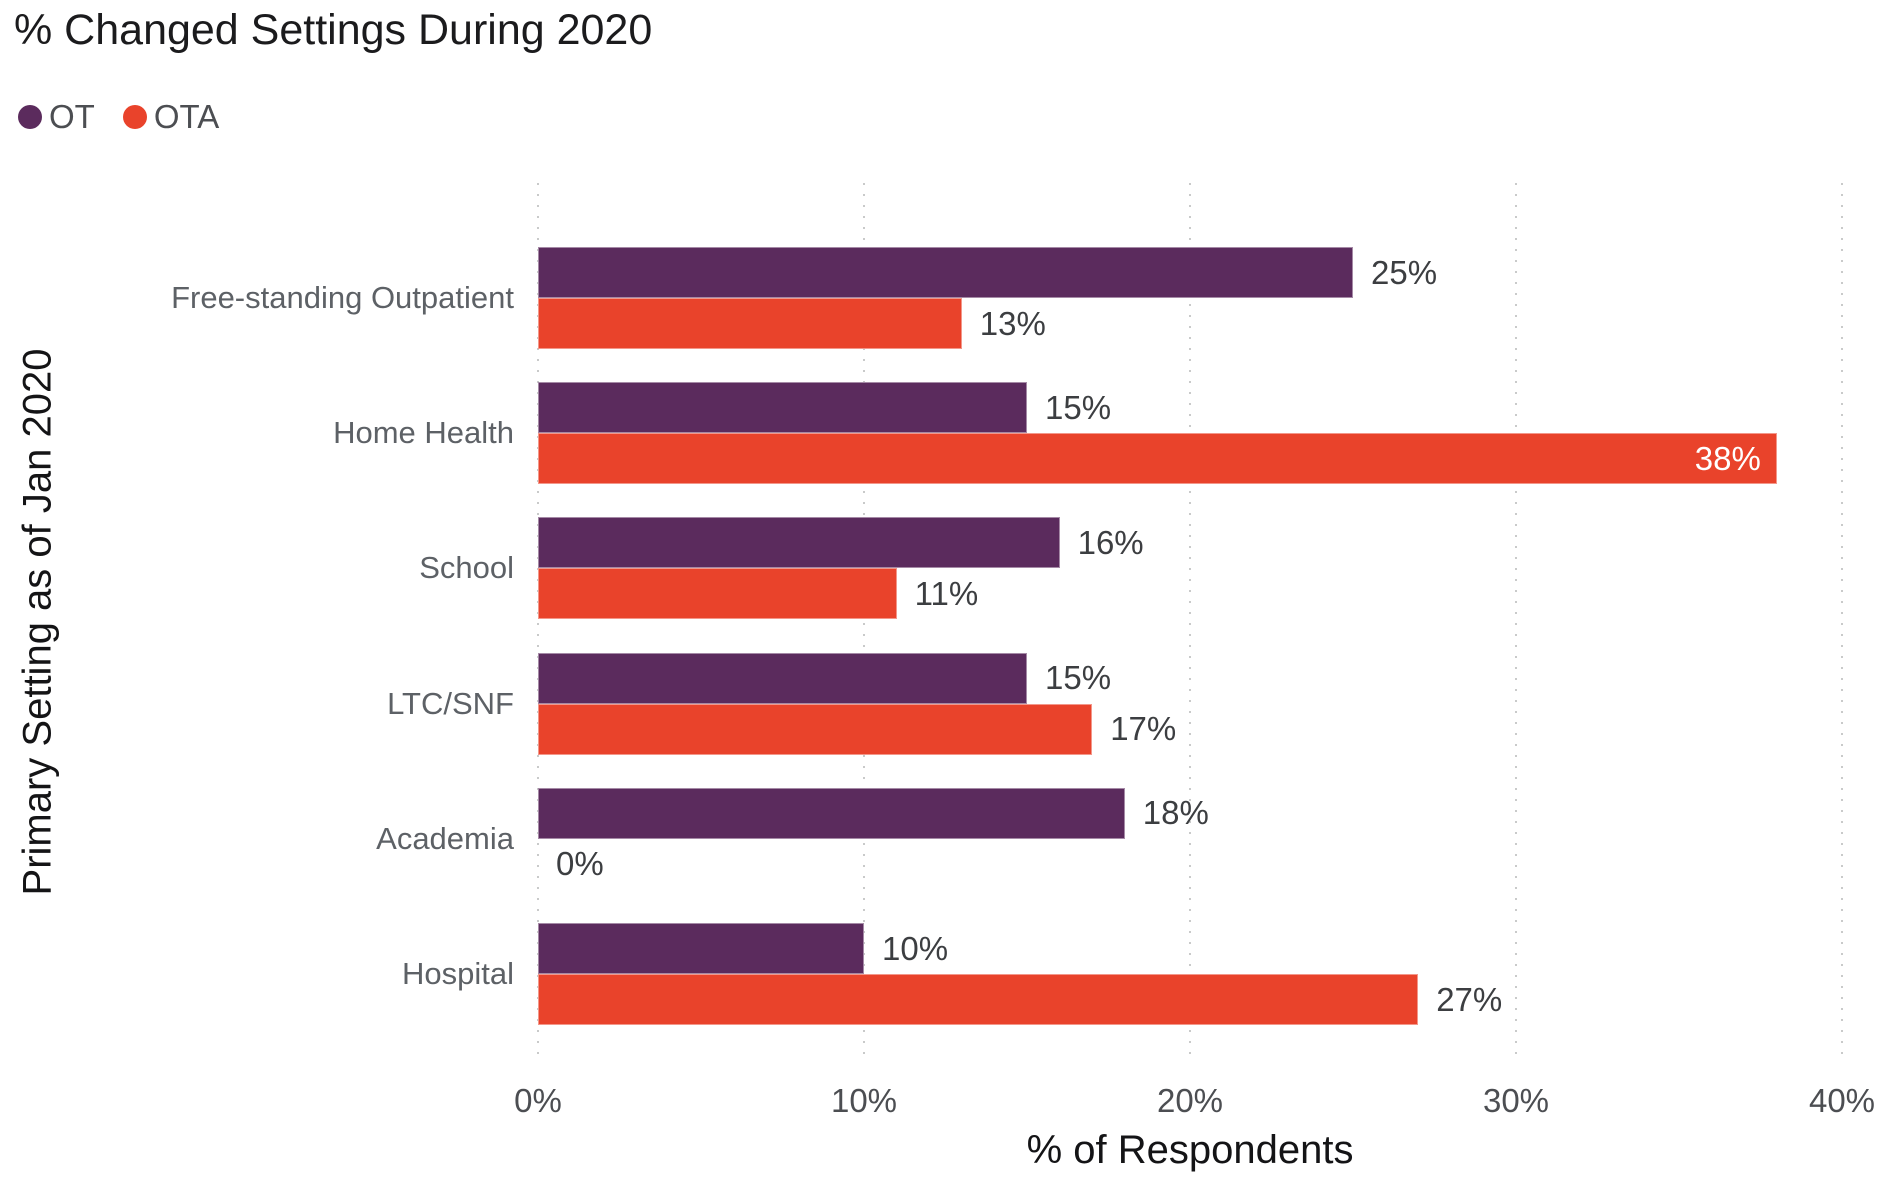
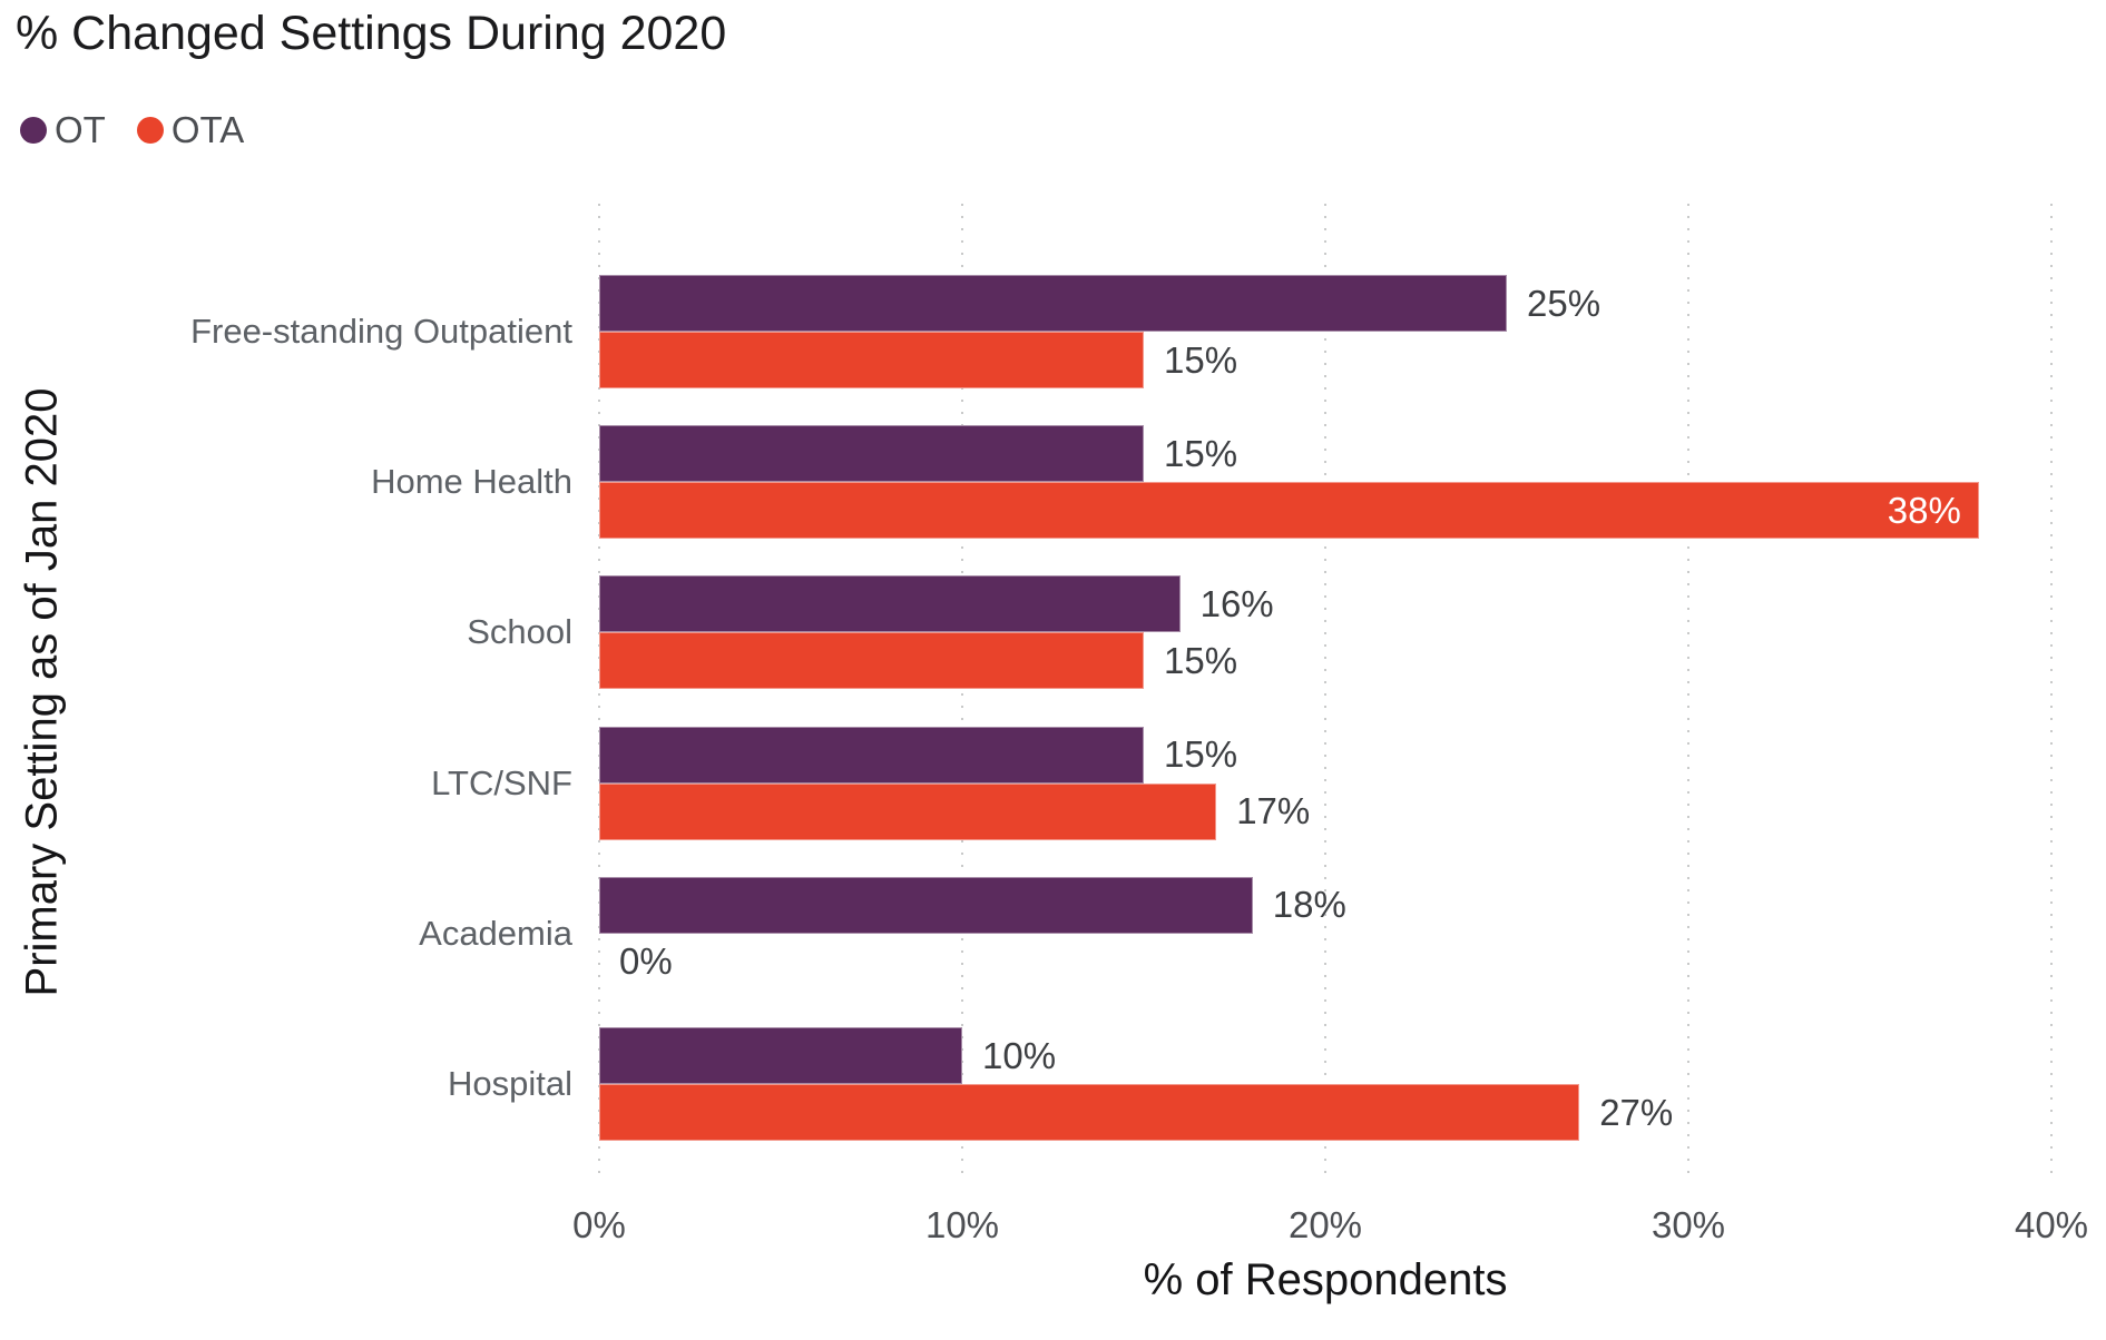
OTA/Free-standing Outpatient: 13% -> 15%
OTA/School: 11% -> 15%
